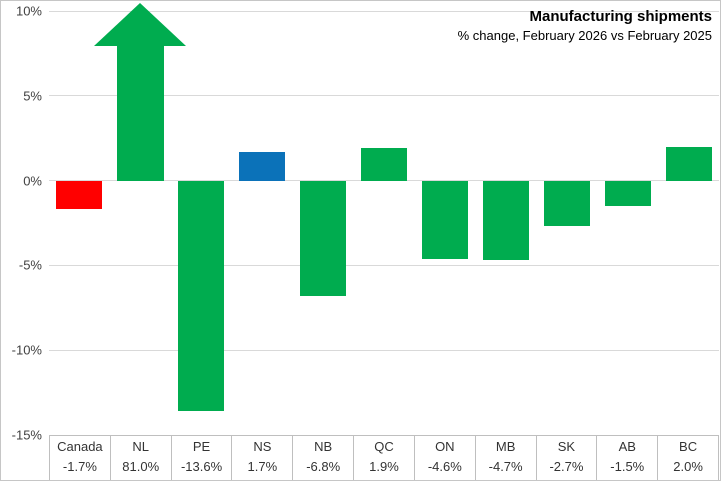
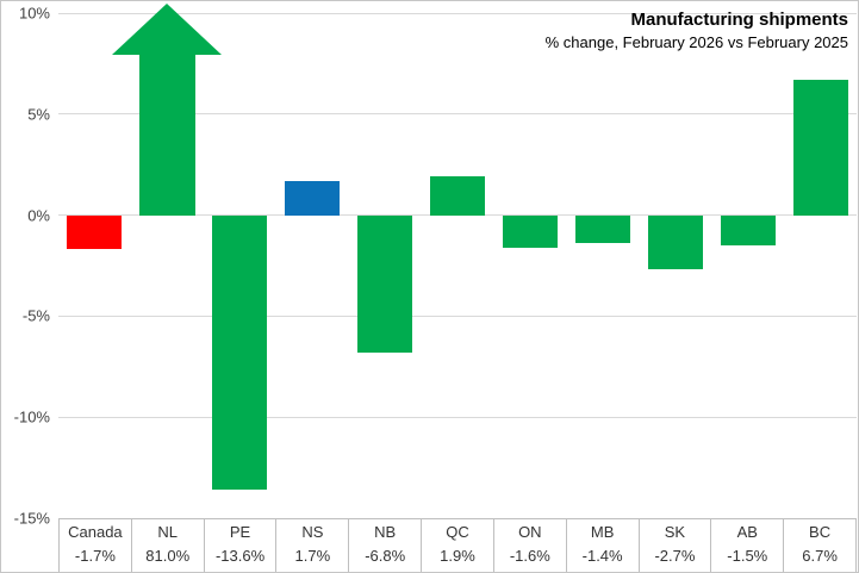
ON: -4.6% -> -1.6%
MB: -4.7% -> -1.4%
BC: 2.0% -> 6.7%
